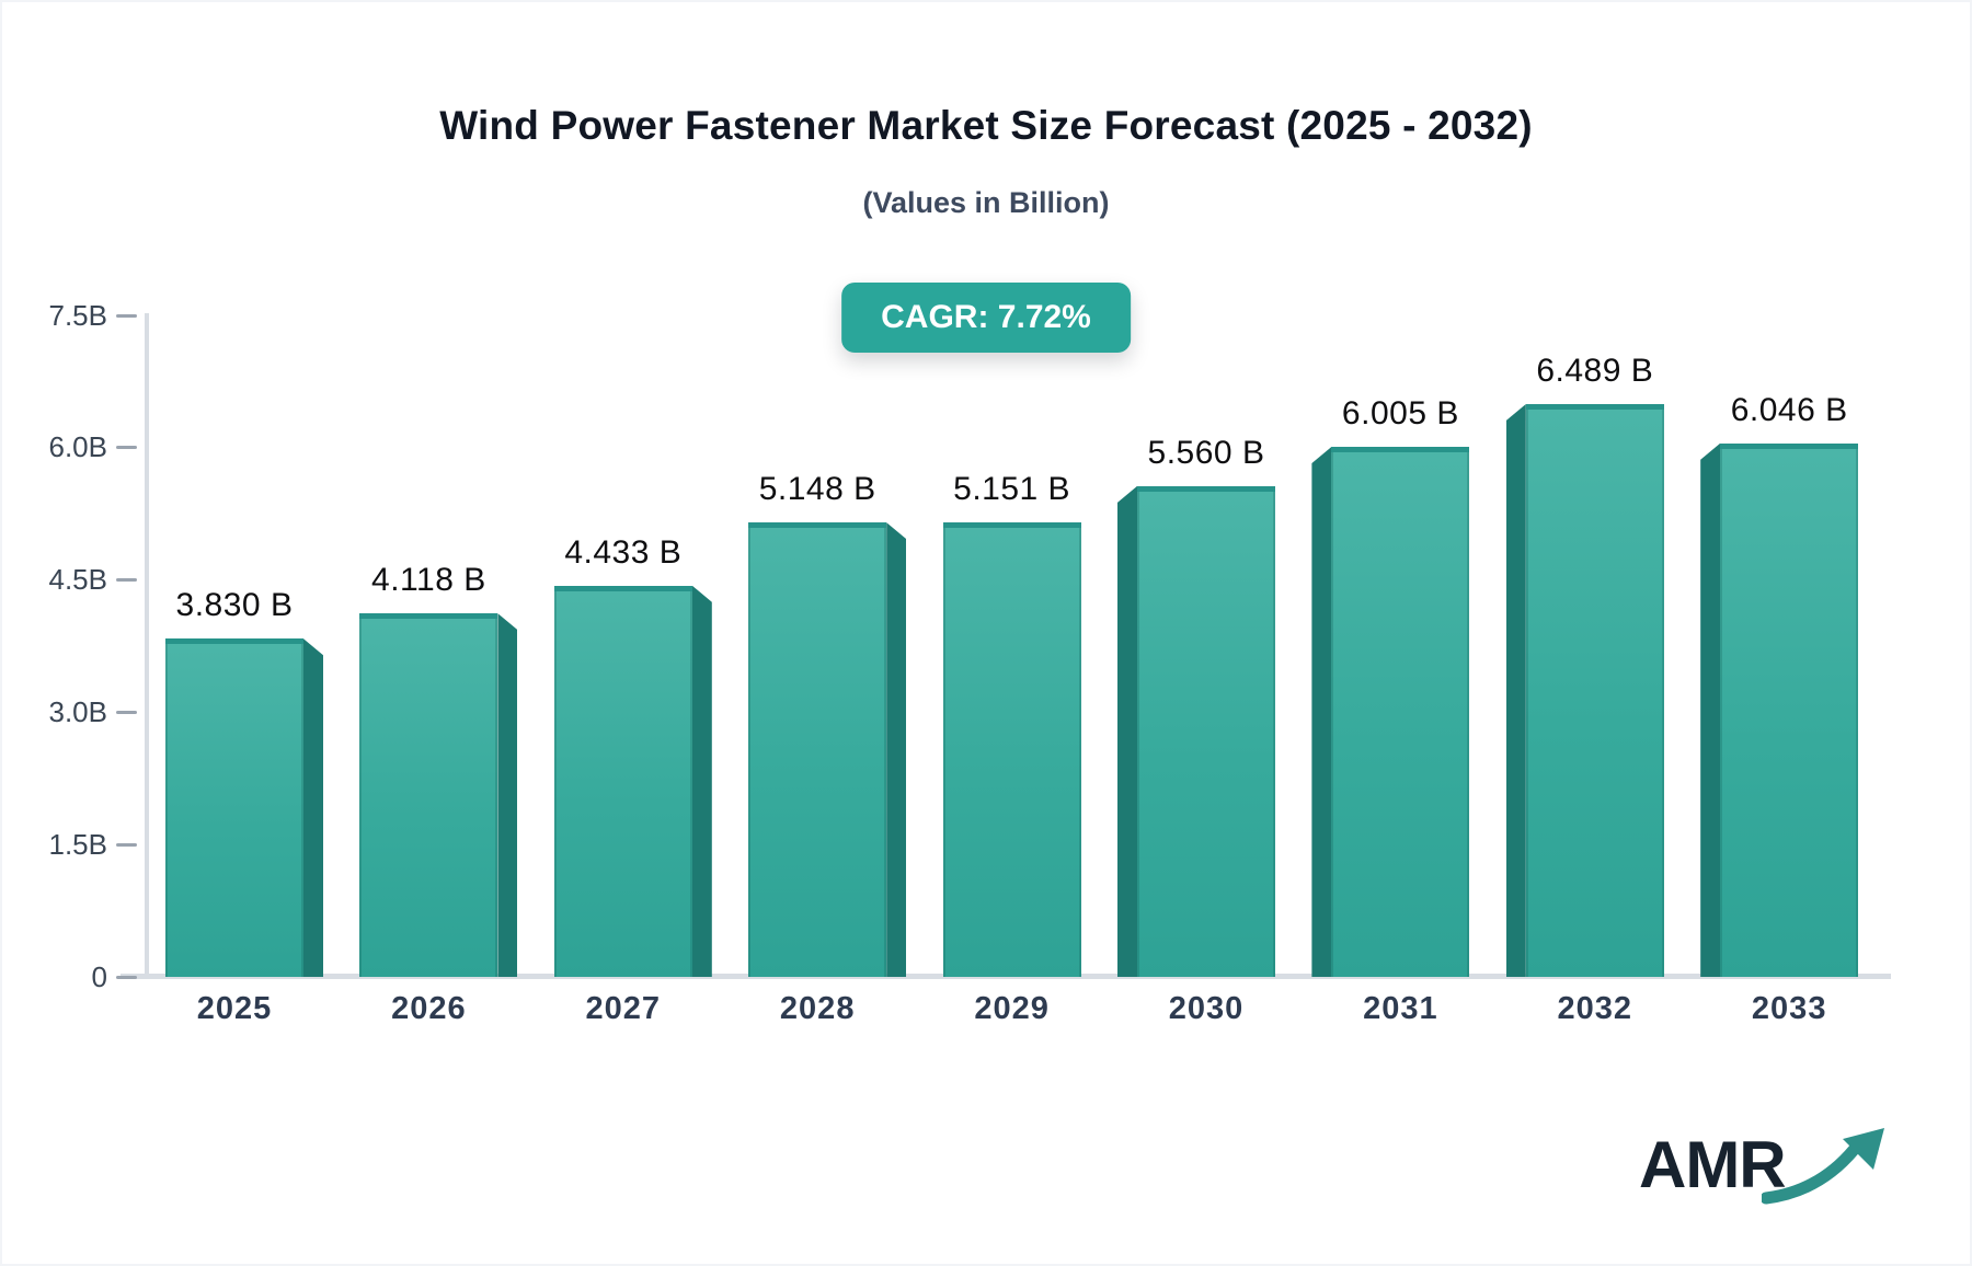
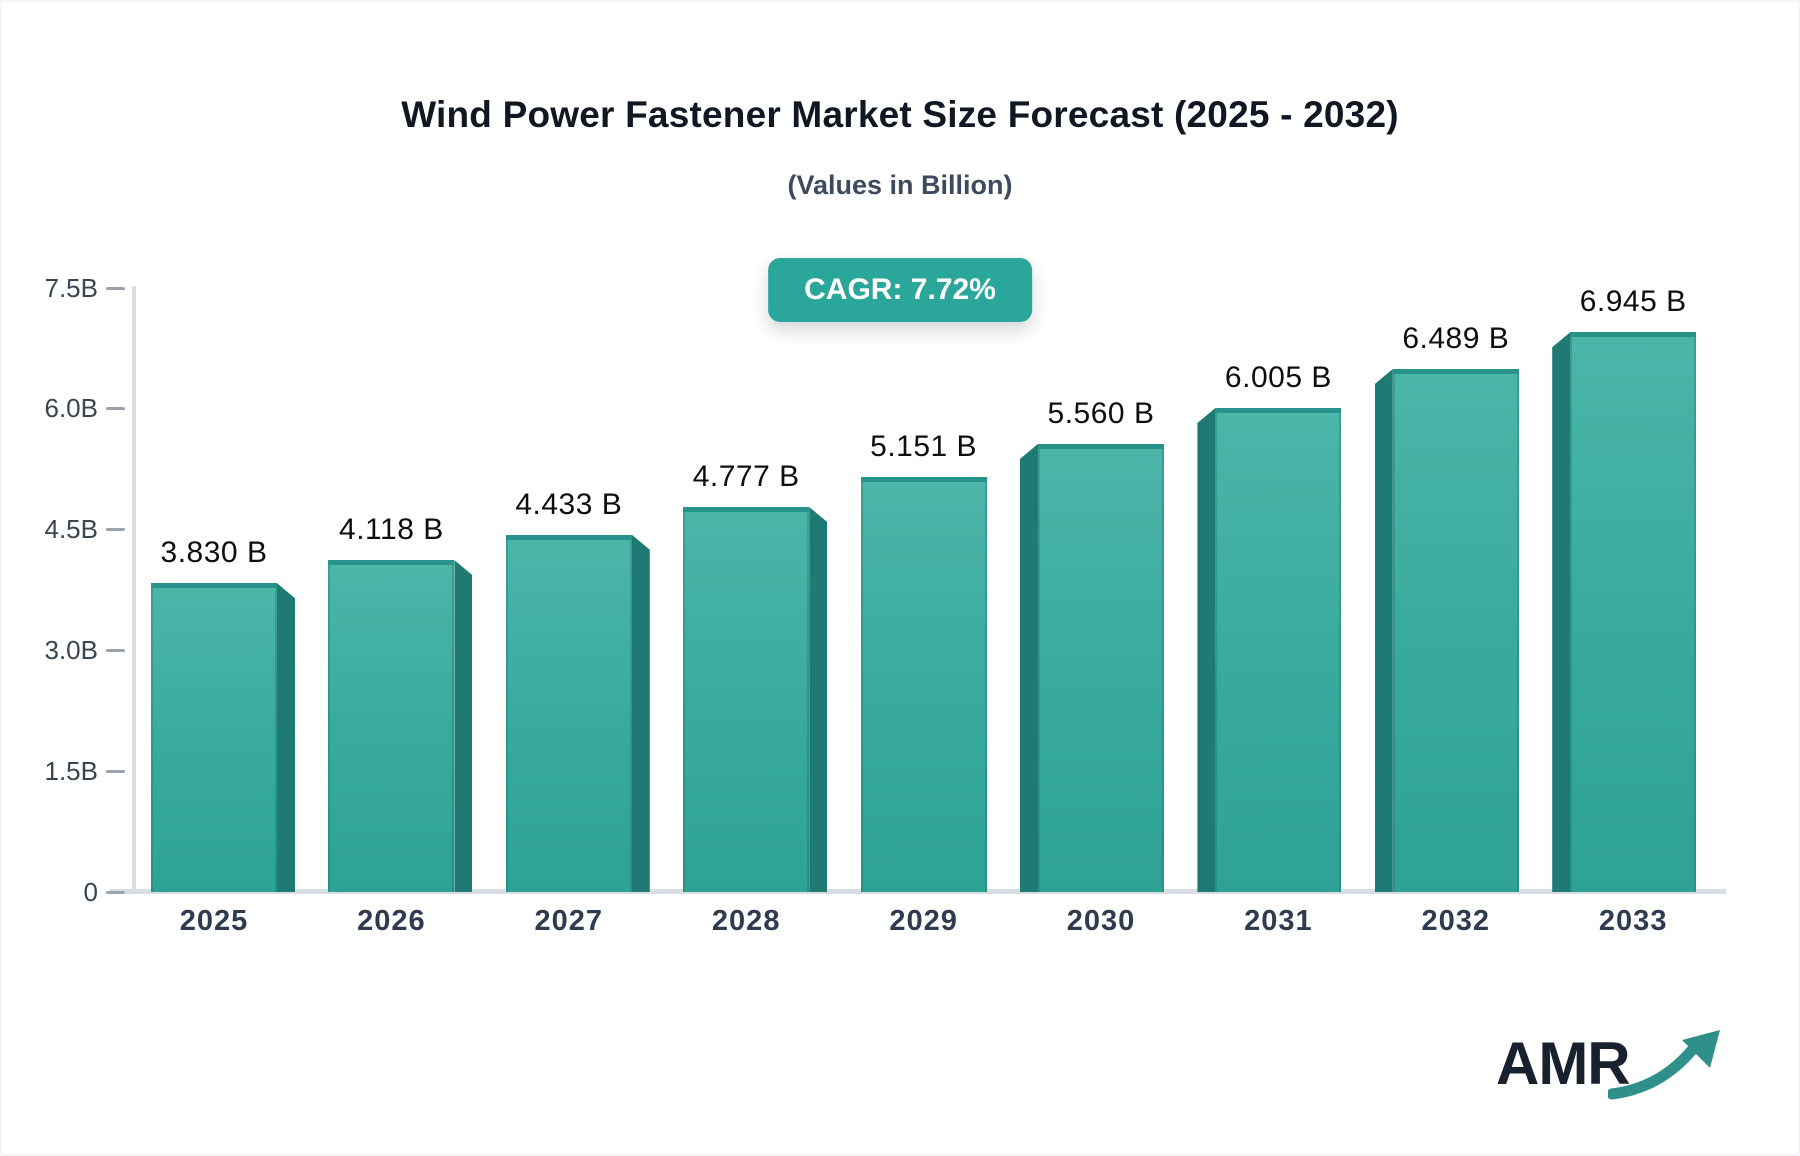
2028: 5.148 -> 4.777
2033: 6.046 -> 6.945
